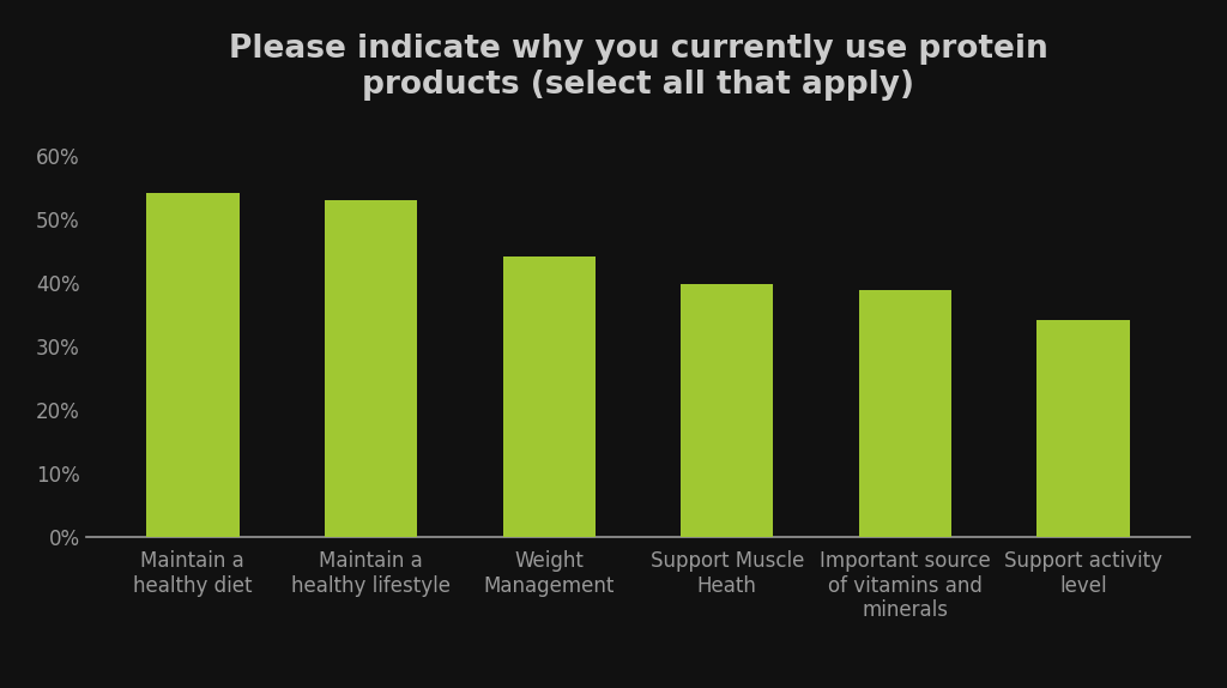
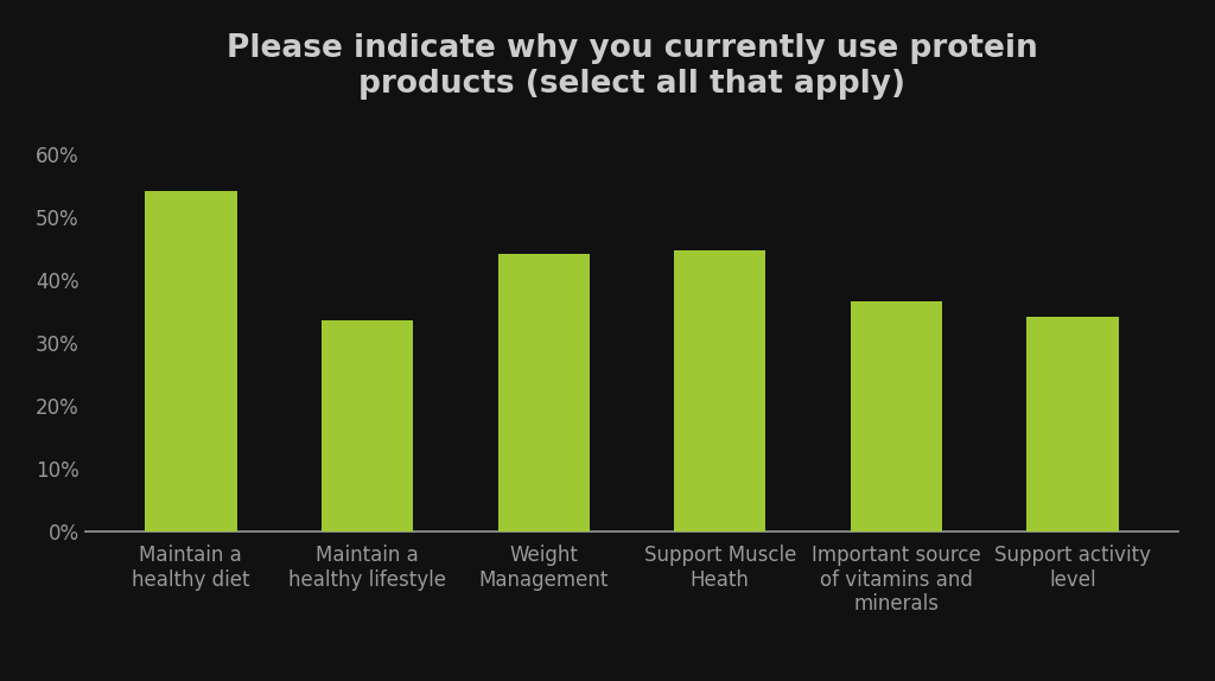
Maintain a healthy lifestyle: 53.0% -> 33.6%
Support Muscle Heath: 39.8% -> 44.6%
Important source of vitamins and minerals: 38.8% -> 36.6%
